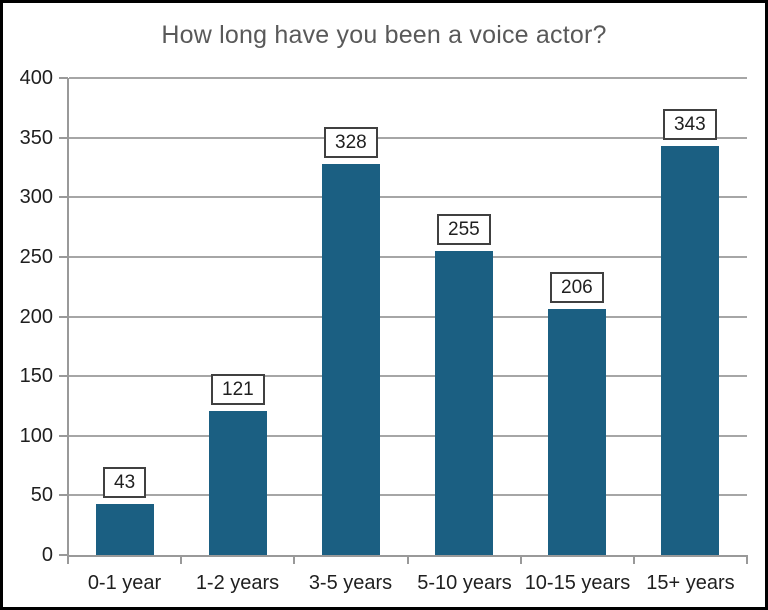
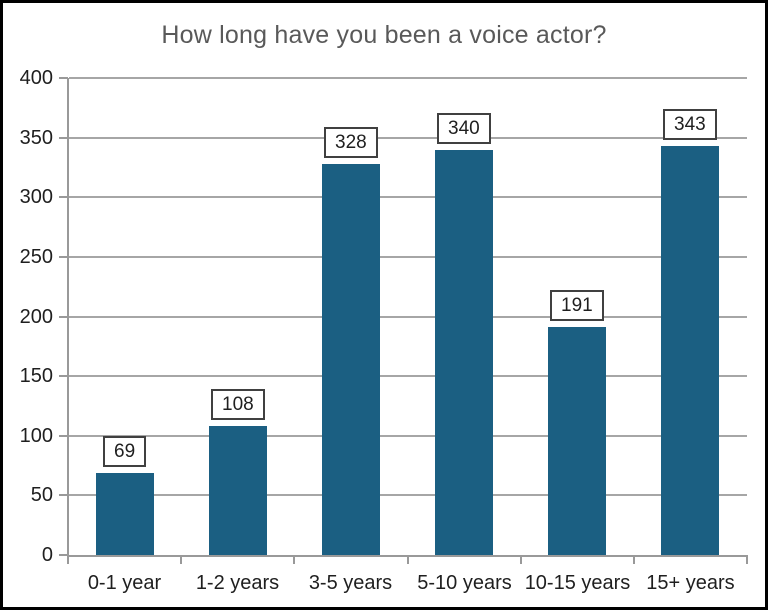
0-1 year: 43 -> 69
1-2 years: 121 -> 108
5-10 years: 255 -> 340
10-15 years: 206 -> 191
